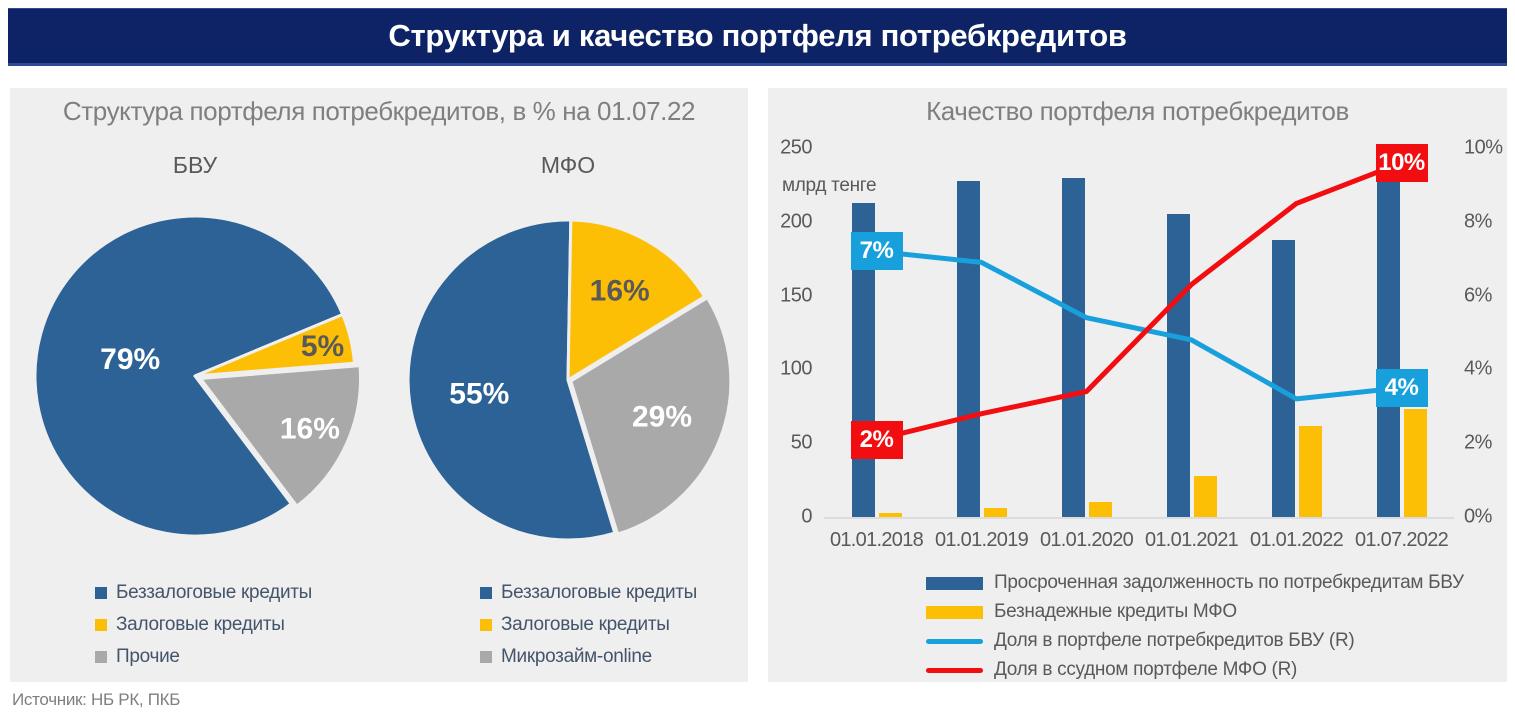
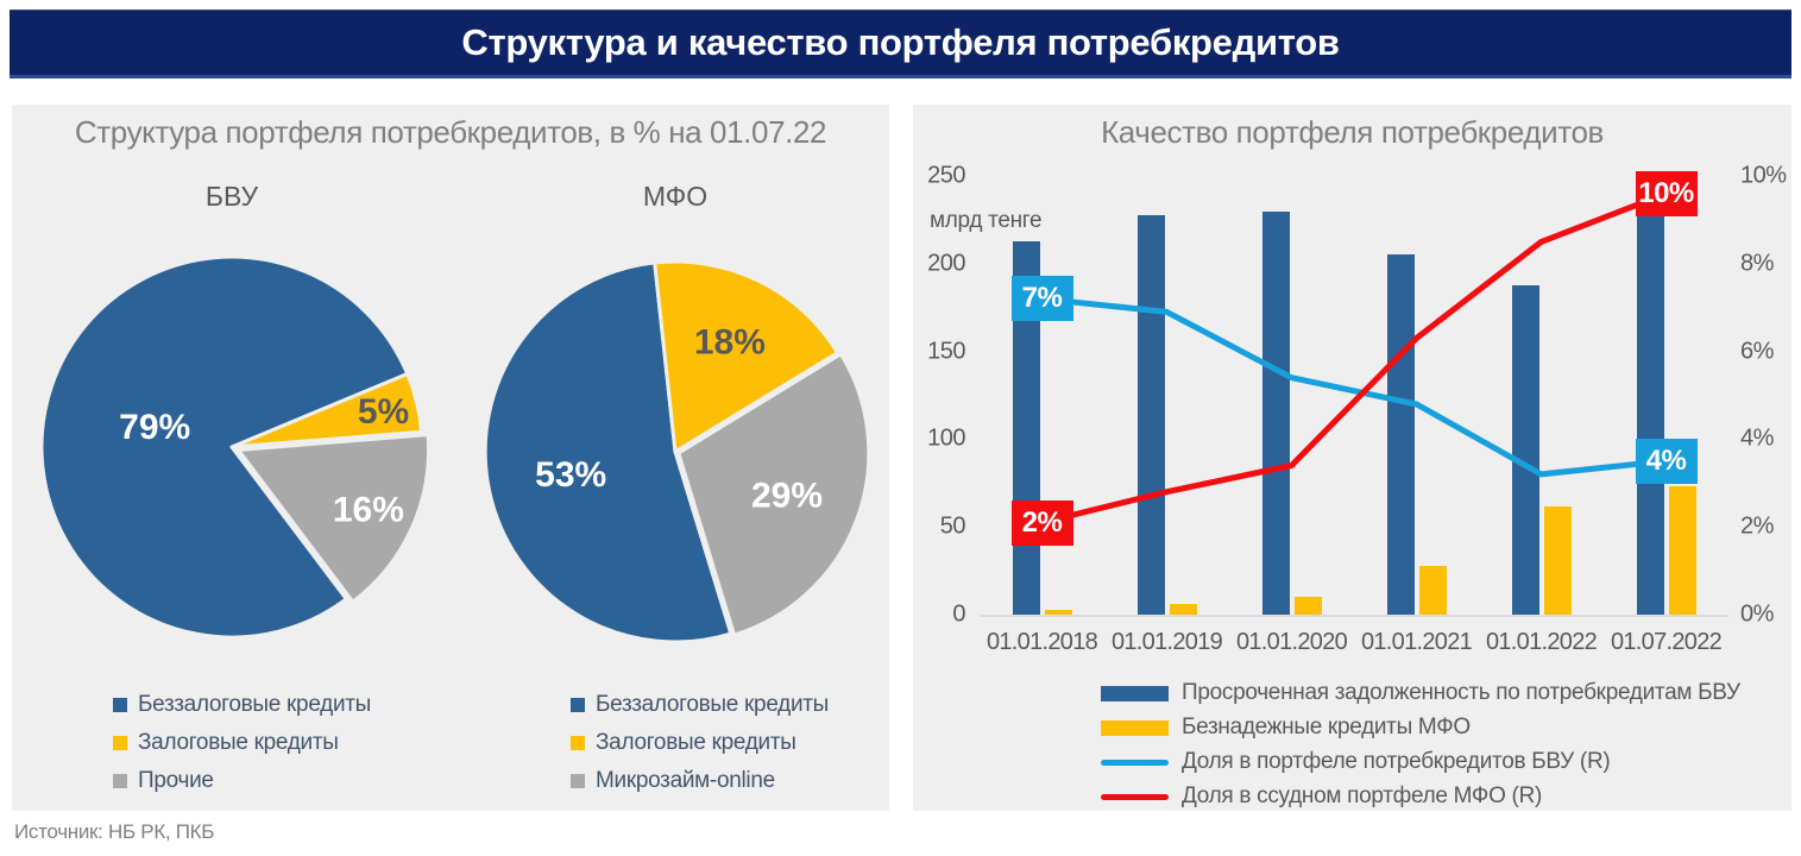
МФО/Беззалоговые кредиты: 55% -> 53%
МФО/Залоговые кредиты: 16% -> 18%
